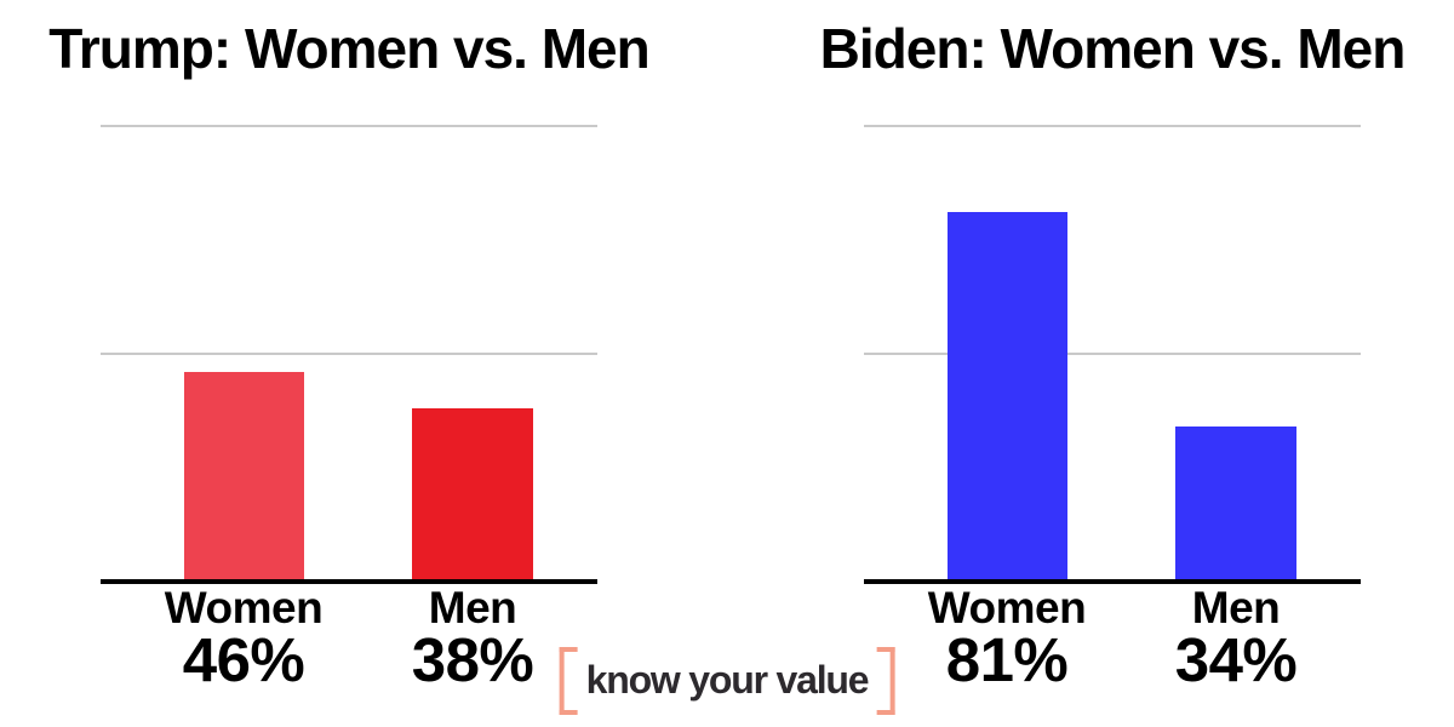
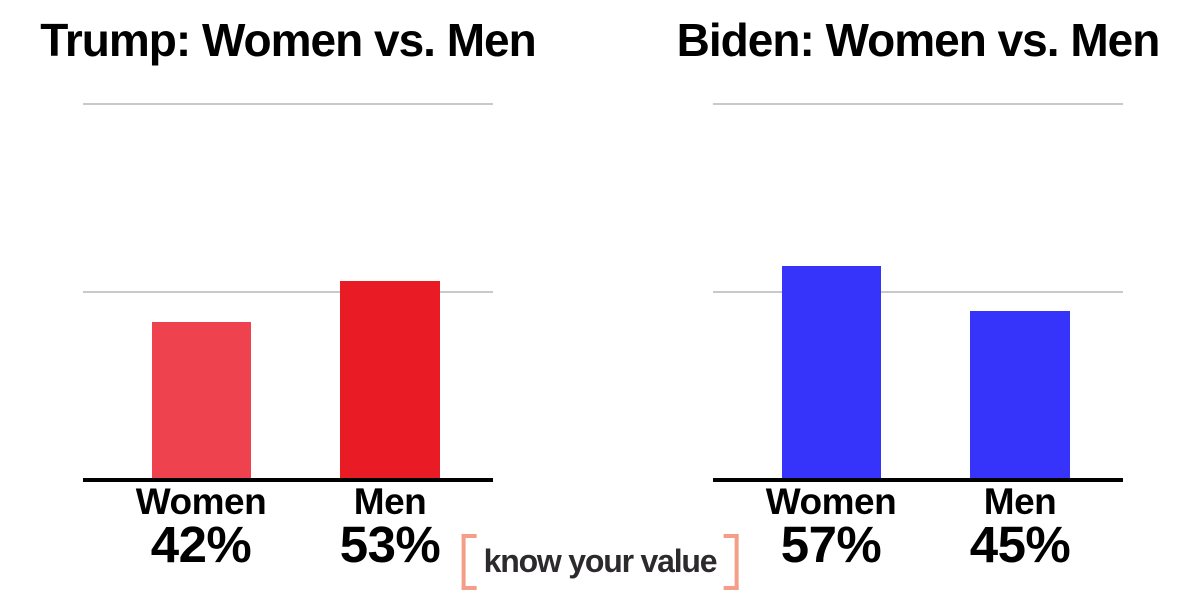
Trump: Women vs. Men/Women: 46% -> 42%
Trump: Women vs. Men/Men: 38% -> 53%
Biden: Women vs. Men/Women: 81% -> 57%
Biden: Women vs. Men/Men: 34% -> 45%
